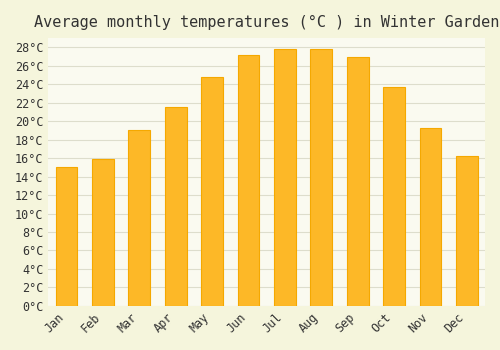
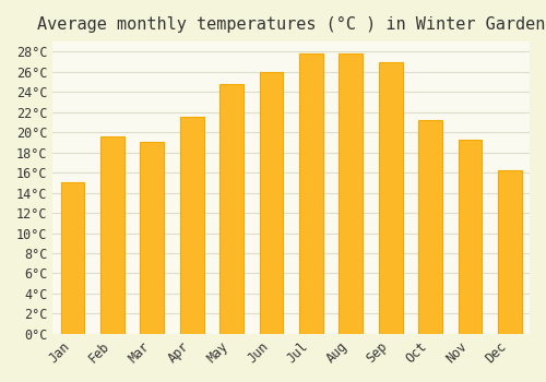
Feb: 15.9°C -> 19.6°C
Jun: 27.2°C -> 26.0°C
Oct: 23.7°C -> 21.2°C
